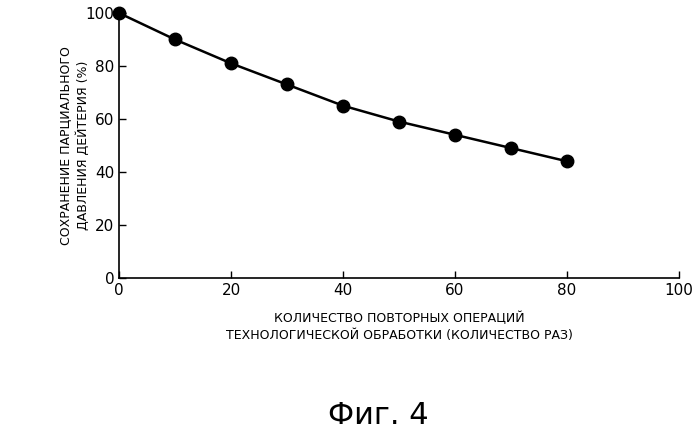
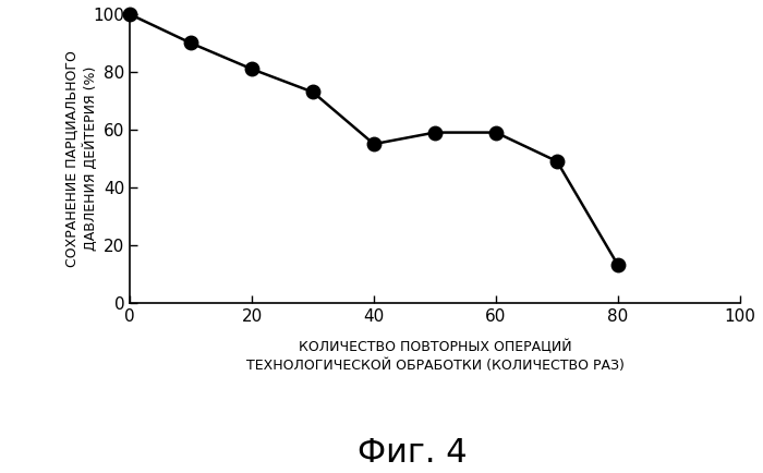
40: 65 -> 55
60: 54 -> 59
80: 44 -> 13
